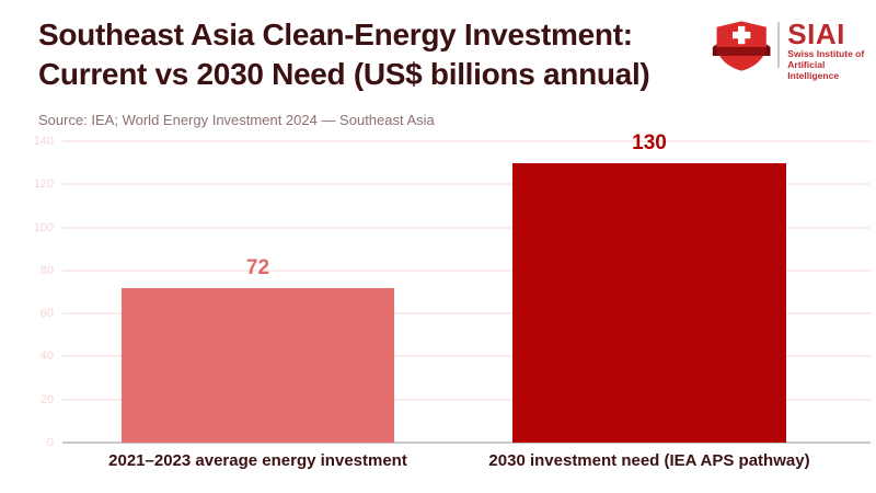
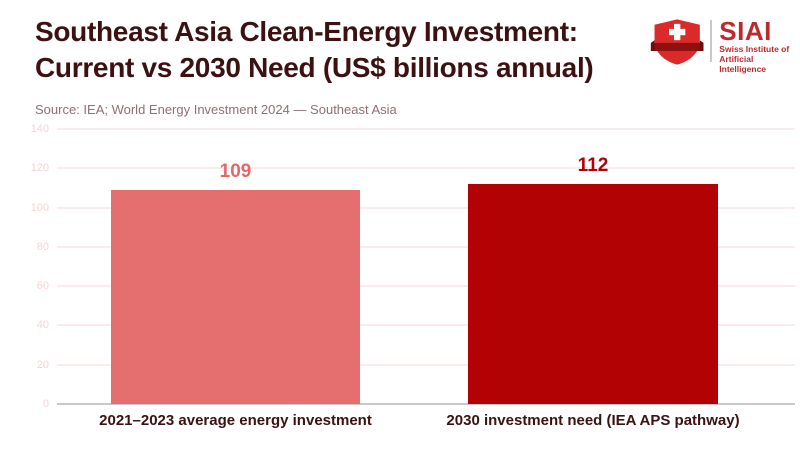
2021–2023 average energy investment: 72 -> 109
2030 investment need (IEA APS pathway): 130 -> 112
